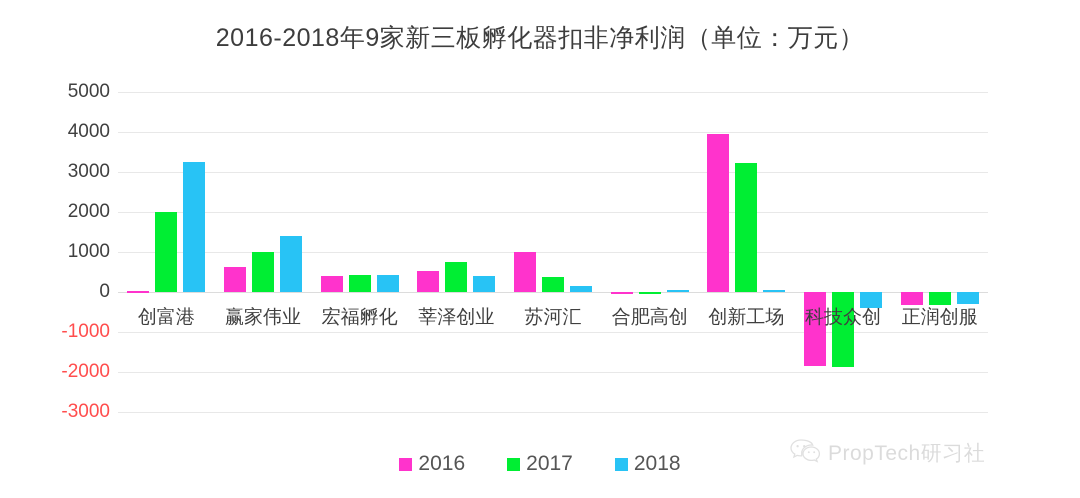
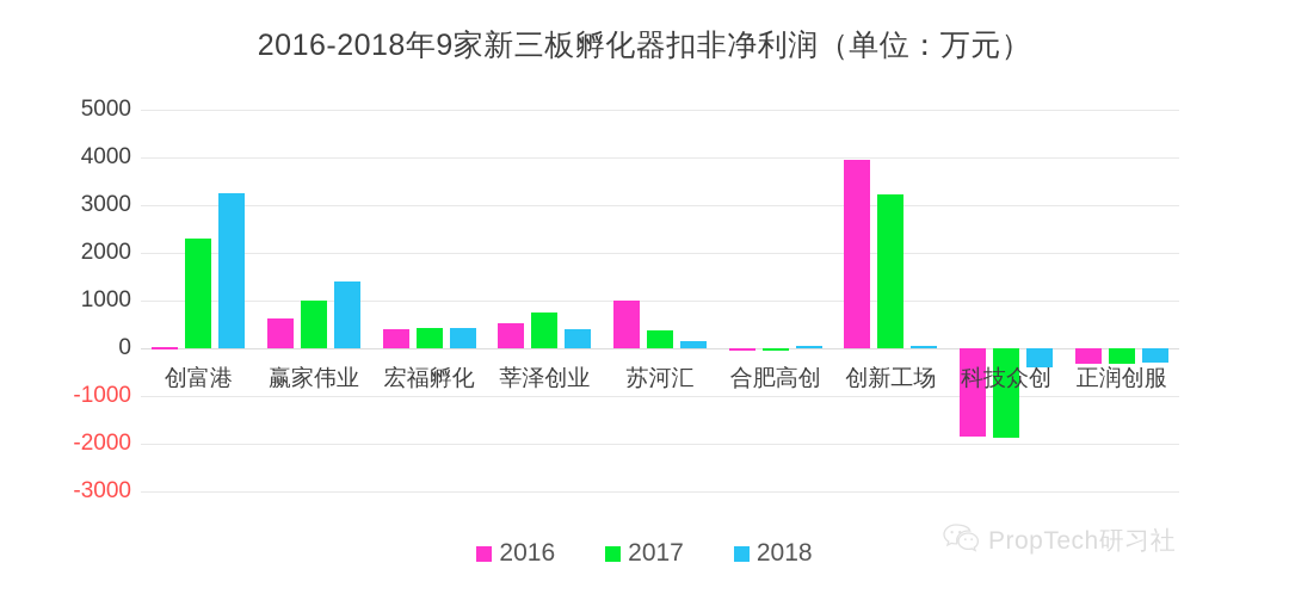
2017/创富港: 2000 -> 2300
